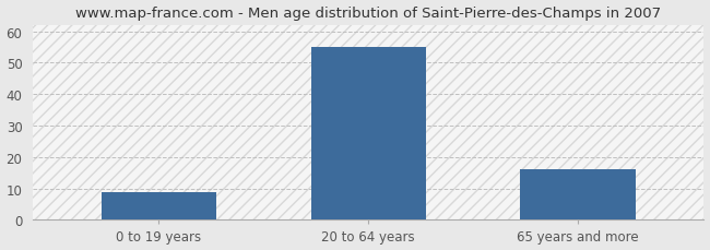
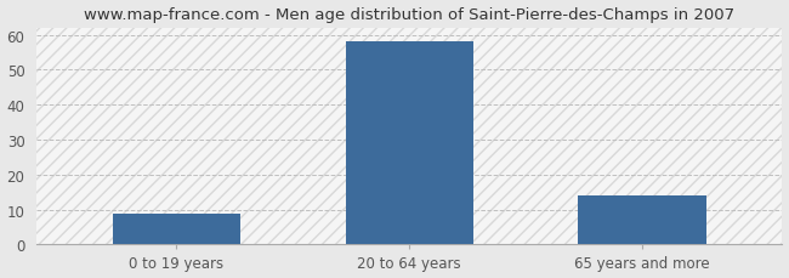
20 to 64 years: 55 -> 58
65 years and more: 16 -> 14
